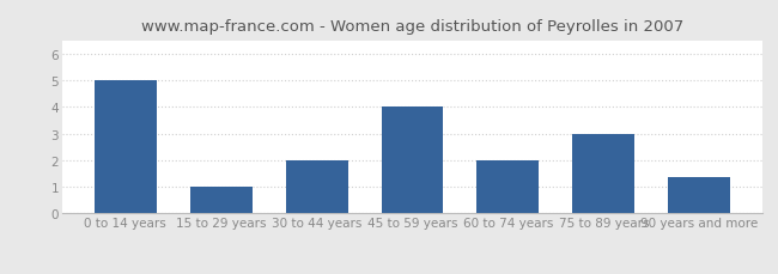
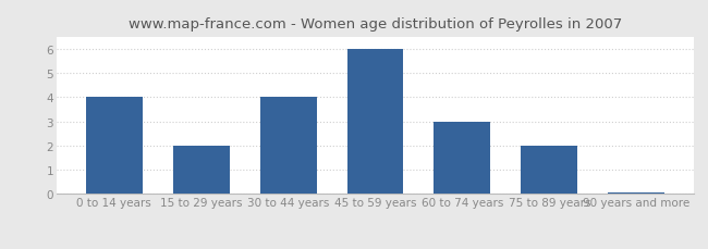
0 to 14 years: 5.00 -> 4.00
15 to 29 years: 1.00 -> 2.00
30 to 44 years: 2.00 -> 4.00
45 to 59 years: 4.00 -> 6.00
60 to 74 years: 2.00 -> 3.00
75 to 89 years: 3.00 -> 2.00
90 years and more: 1.35 -> 0.07
